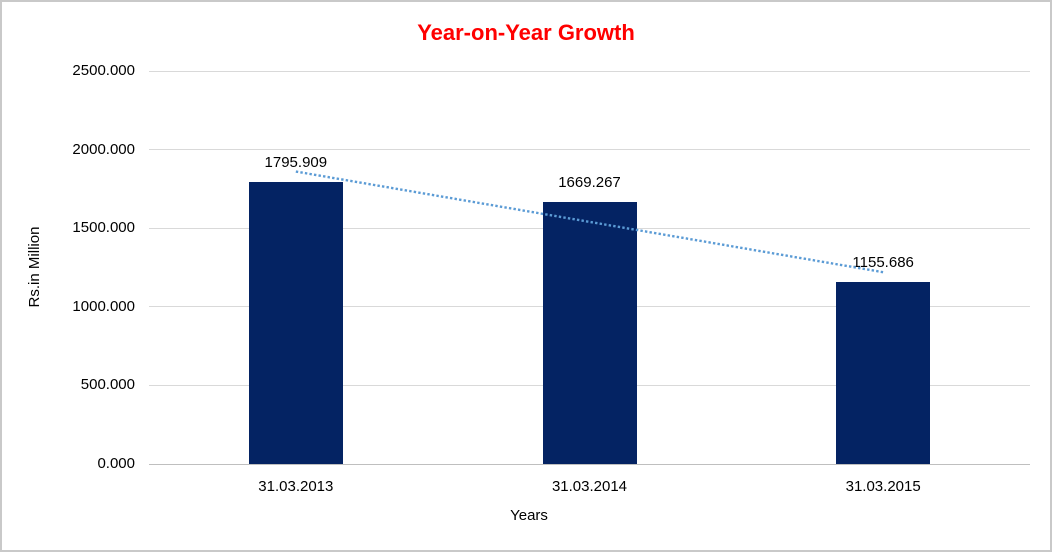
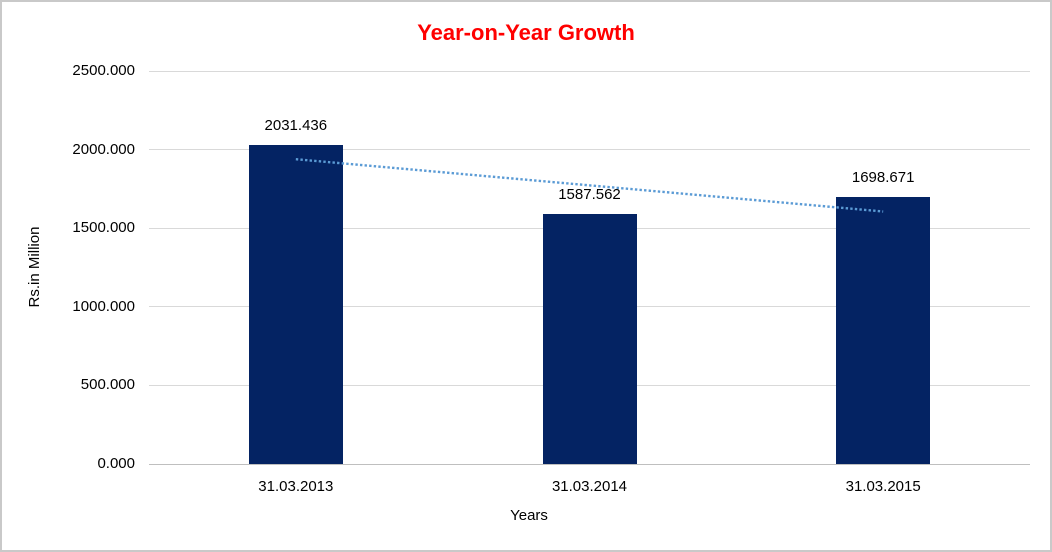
31.03.2013: 1795.909 -> 2031.436
31.03.2014: 1669.267 -> 1587.562
31.03.2015: 1155.686 -> 1698.671
